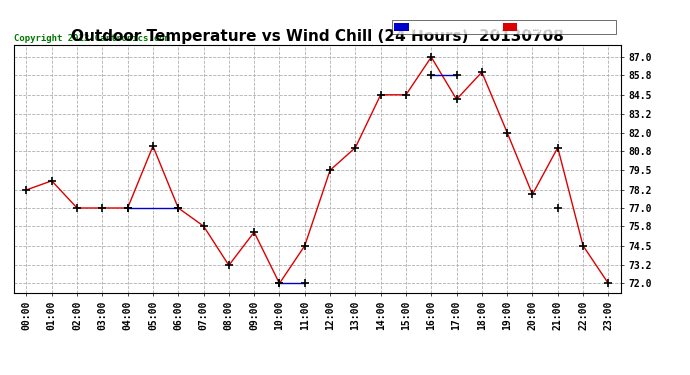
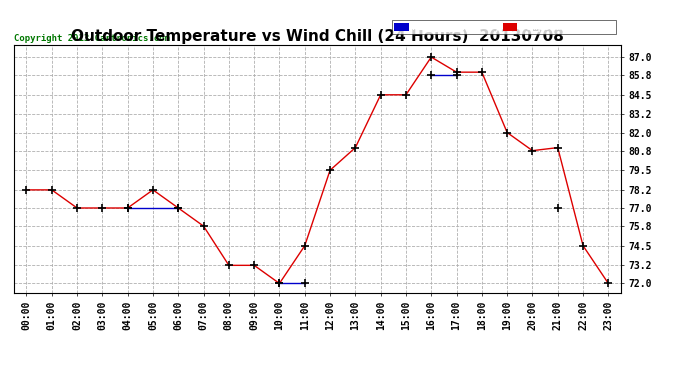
01:00: 78.8 -> 78.2
05:00: 81.1 -> 78.2
09:00: 75.4 -> 73.2
17:00: 84.2 -> 86.0
20:00: 77.9 -> 80.8
